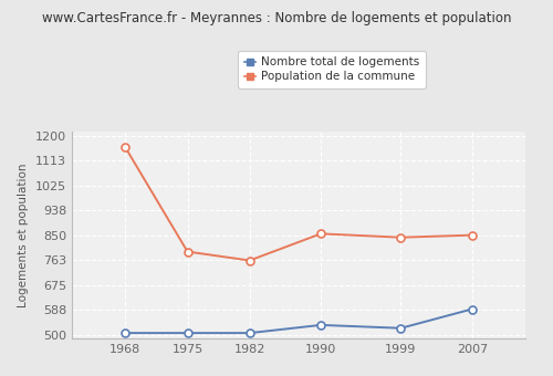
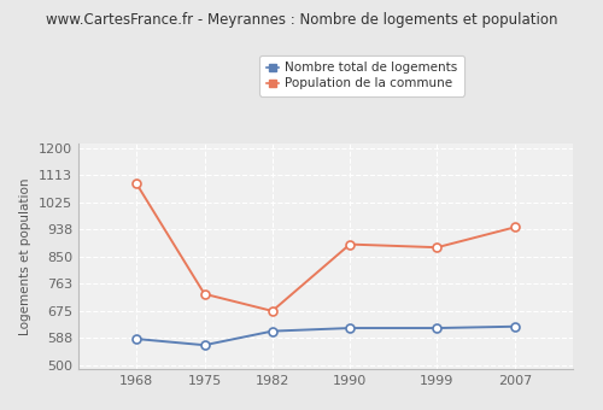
Nombre total de logements/1968: 507 -> 585
Population de la commune/1968: 1160 -> 1085
Nombre total de logements/1975: 507 -> 565
Population de la commune/1975: 793 -> 730
Nombre total de logements/1982: 507 -> 610
Population de la commune/1982: 762 -> 675
Nombre total de logements/1990: 535 -> 620
Population de la commune/1990: 856 -> 890
Nombre total de logements/1999: 524 -> 620
Population de la commune/1999: 843 -> 880
Nombre total de logements/2007: 591 -> 625
Population de la commune/2007: 851 -> 945
